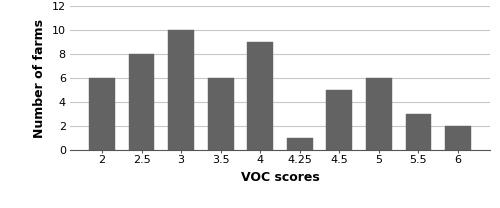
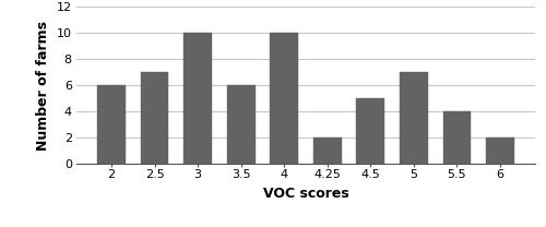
2.5: 8 -> 7
4: 9 -> 10
4.25: 1 -> 2
5: 6 -> 7
5.5: 3 -> 4
